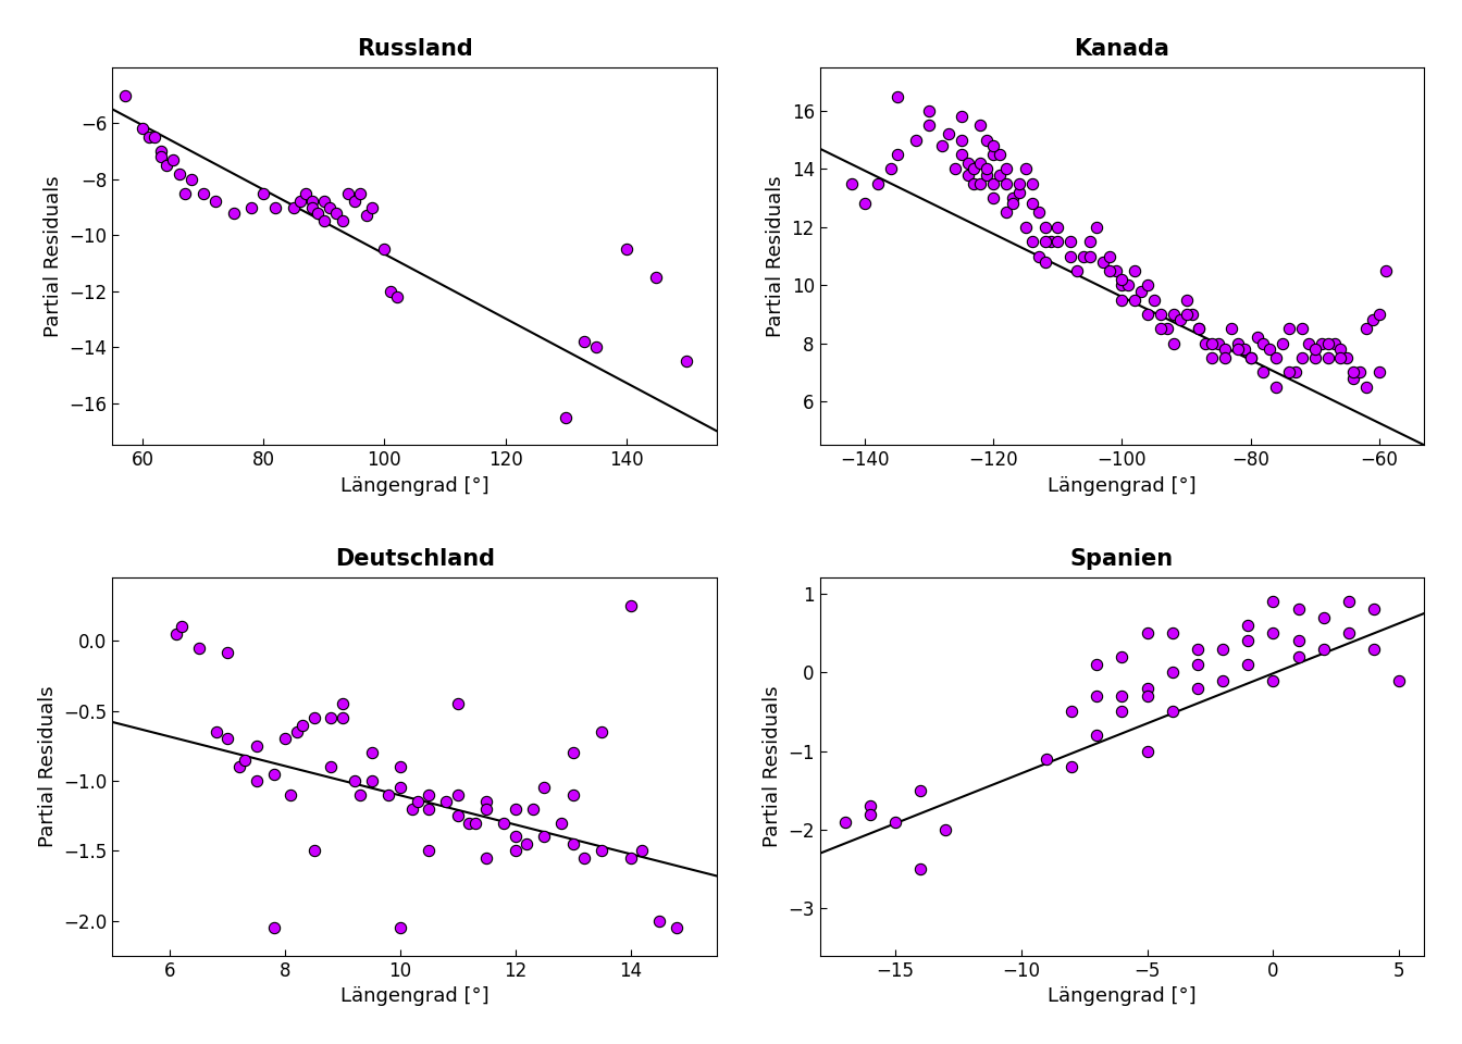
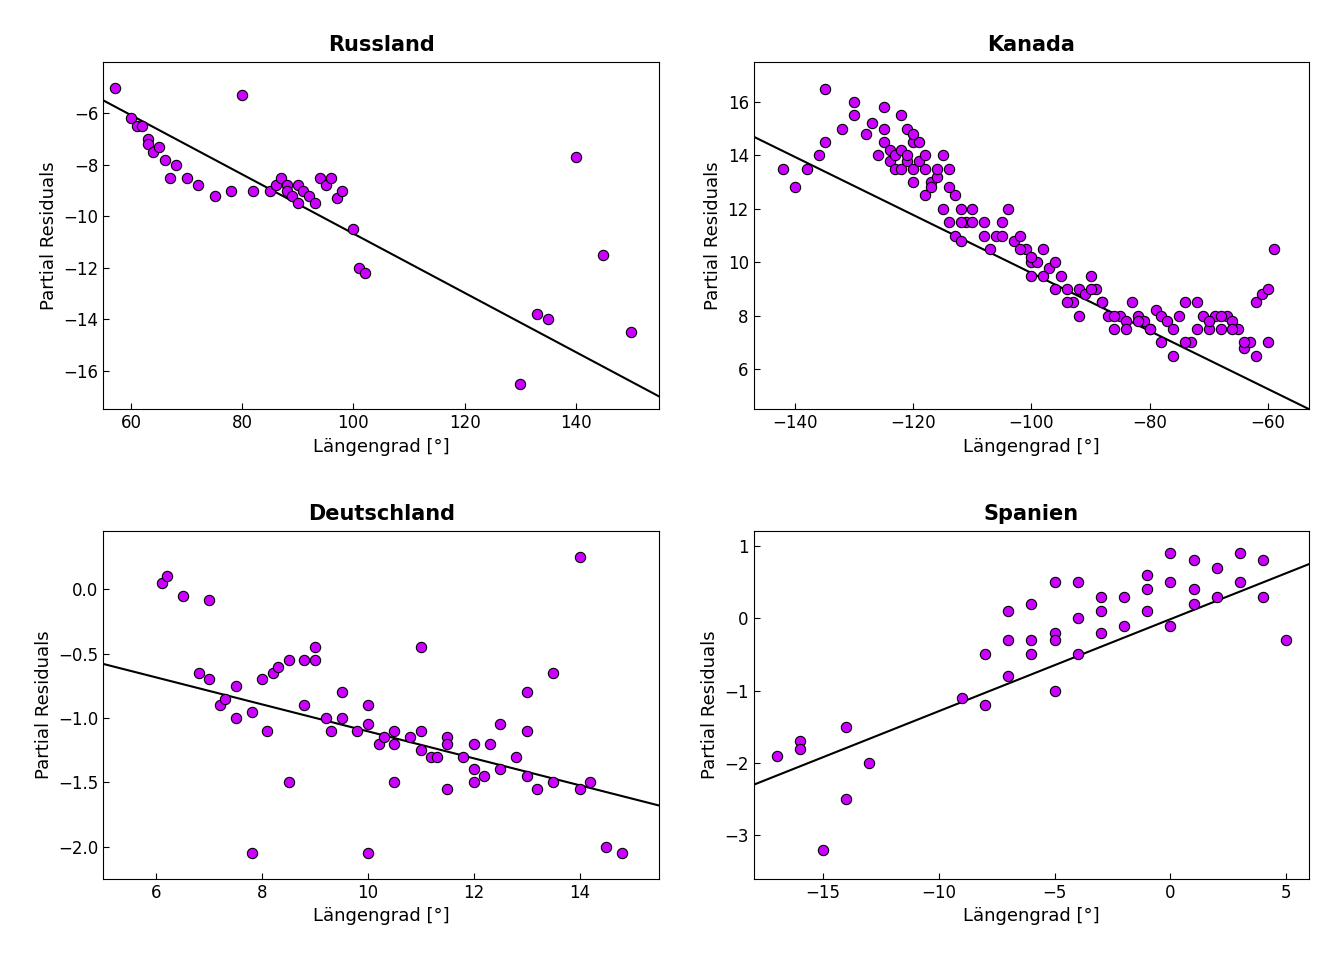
Russland/80: -8.5 -> -5.3
Russland/140: -10.5 -> -7.7
Spanien/−15: -1.9 -> -3.2
Spanien/5: -0.1 -> -0.3
